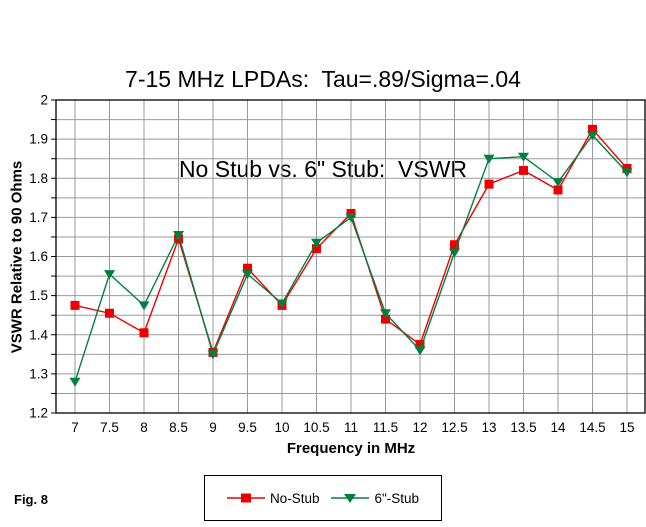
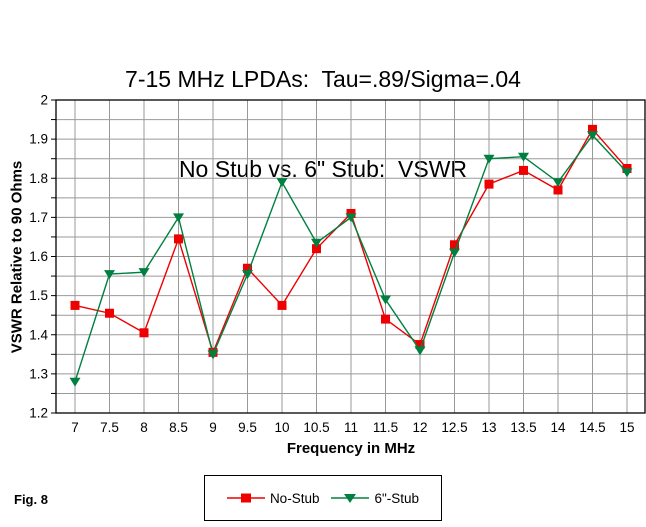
6"-Stub/8: 1.48 -> 1.56
6"-Stub/8.5: 1.66 -> 1.70
6"-Stub/10: 1.48 -> 1.79
6"-Stub/11.5: 1.46 -> 1.49
